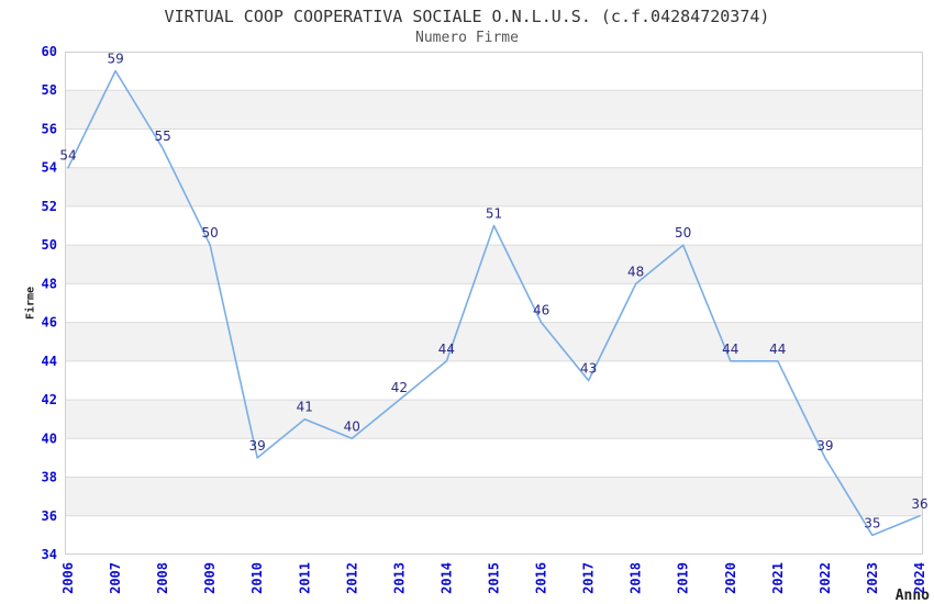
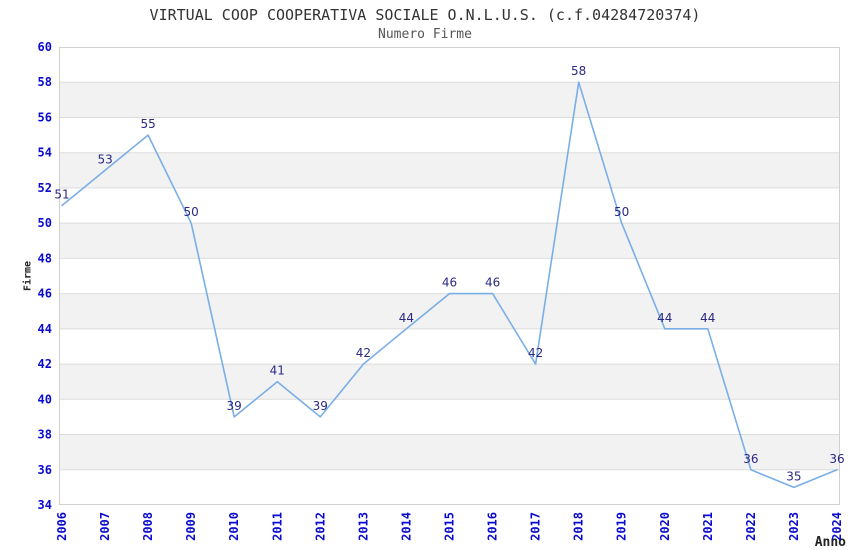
2006: 54 -> 51
2007: 59 -> 53
2012: 40 -> 39
2015: 51 -> 46
2017: 43 -> 42
2018: 48 -> 58
2022: 39 -> 36
